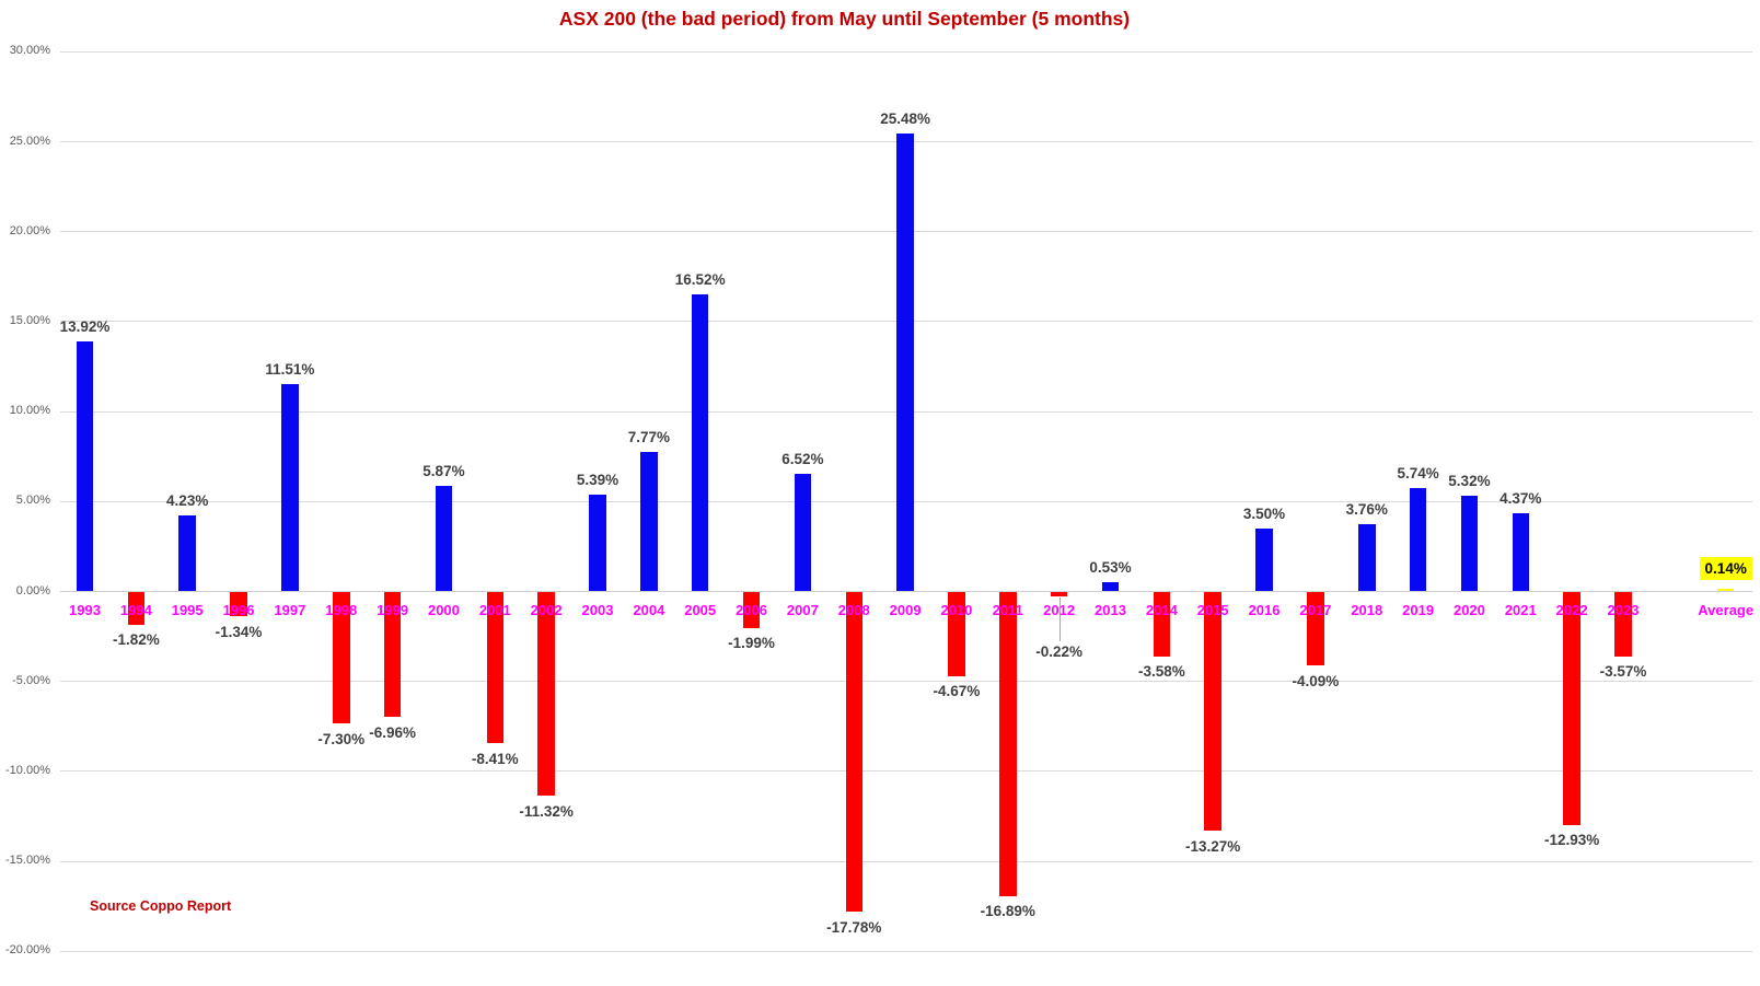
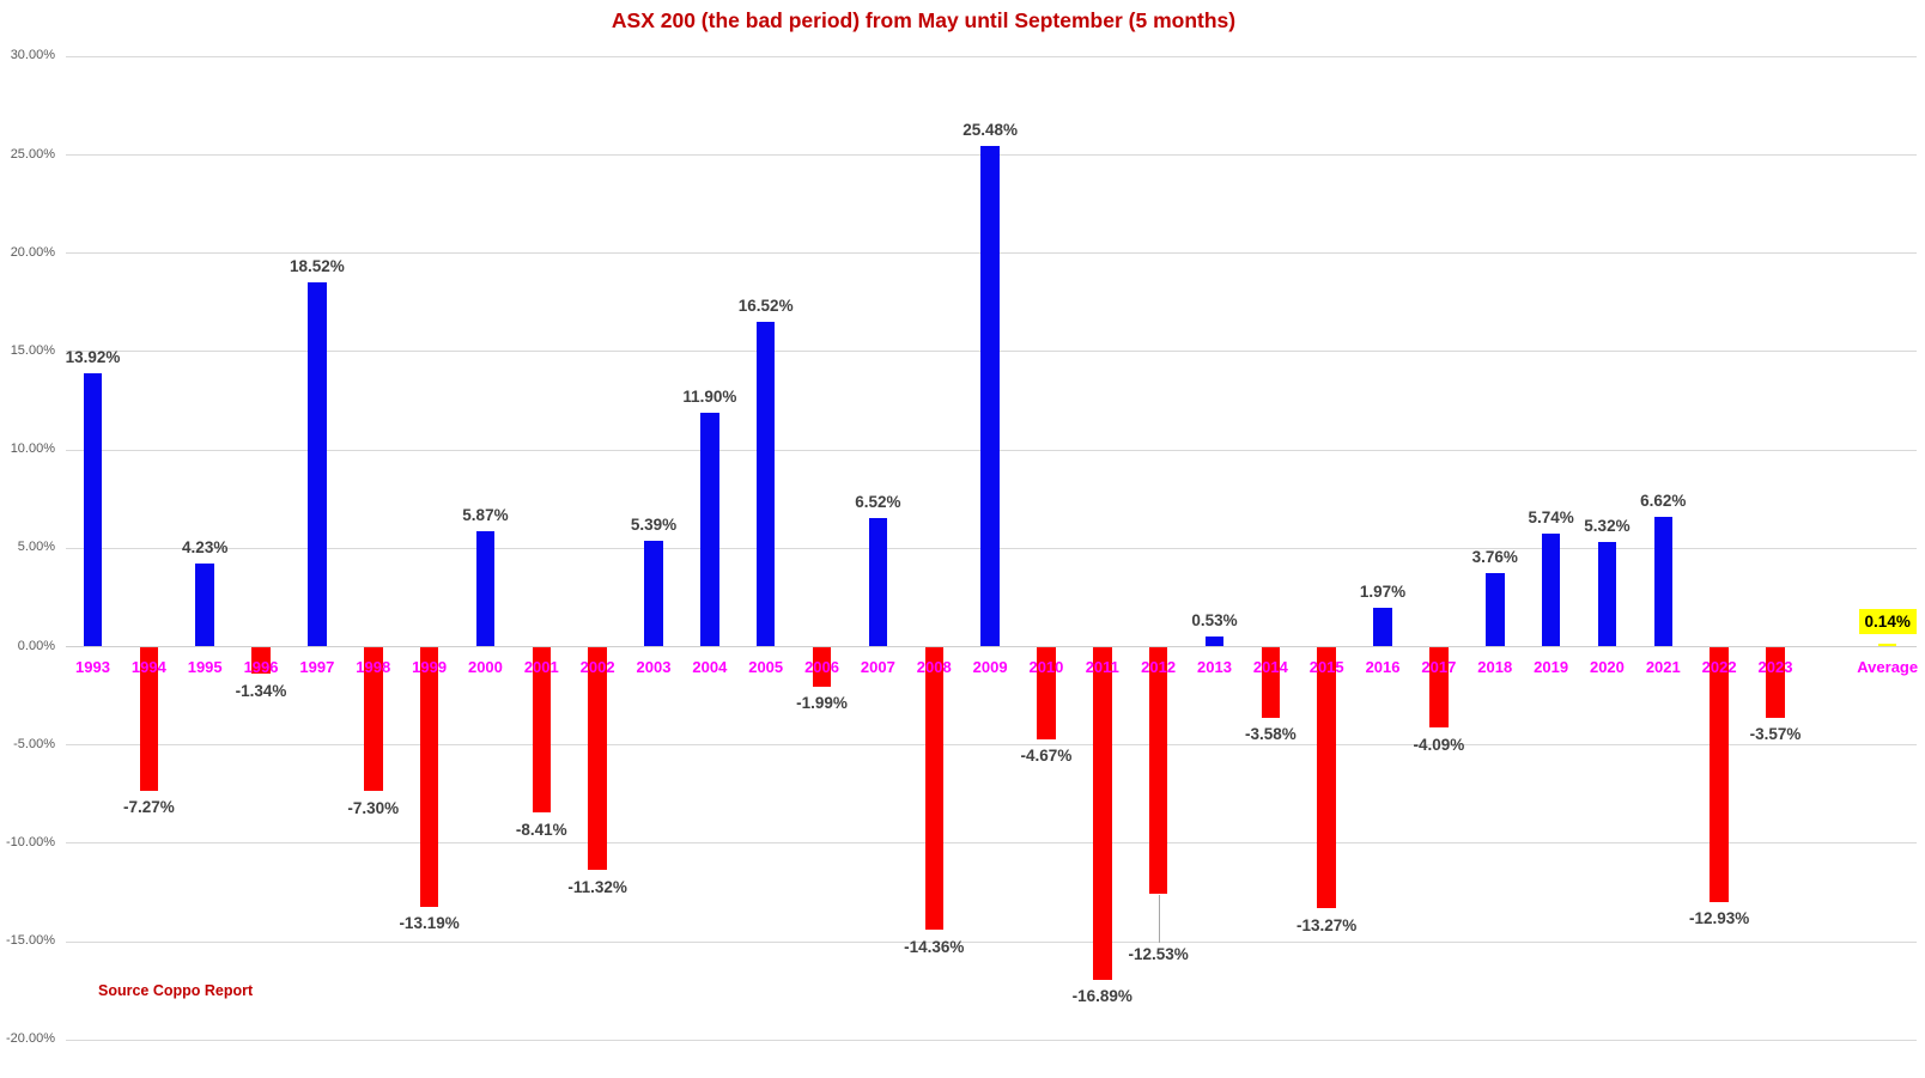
1994: -1.82% -> -7.27%
1997: 11.51% -> 18.52%
1999: -6.96% -> -13.19%
2004: 7.77% -> 11.90%
2008: -17.78% -> -14.36%
2012: -0.22% -> -12.53%
2016: 3.50% -> 1.97%
2021: 4.37% -> 6.62%
